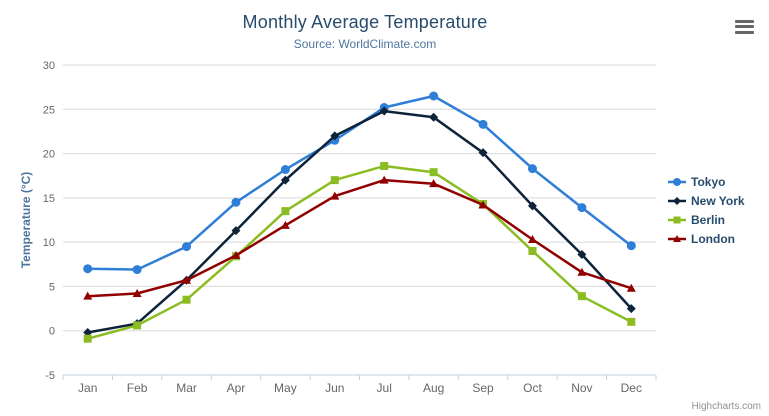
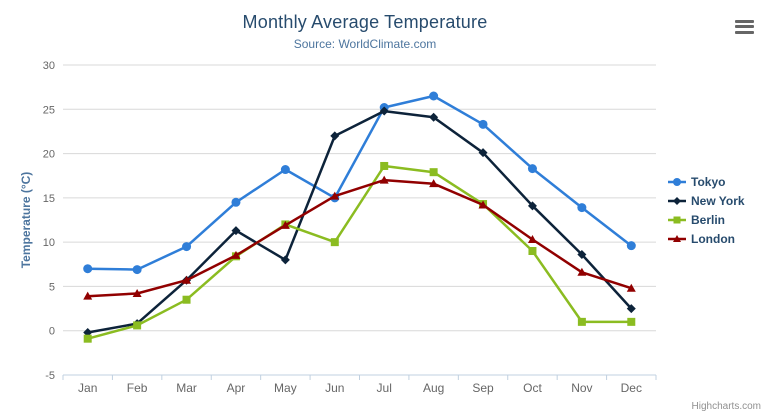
New York/May: 17 -> 8
Berlin/May: 14 -> 12
Tokyo/Jun: 22 -> 15
Berlin/Jun: 17 -> 10
Berlin/Nov: 4 -> 1
